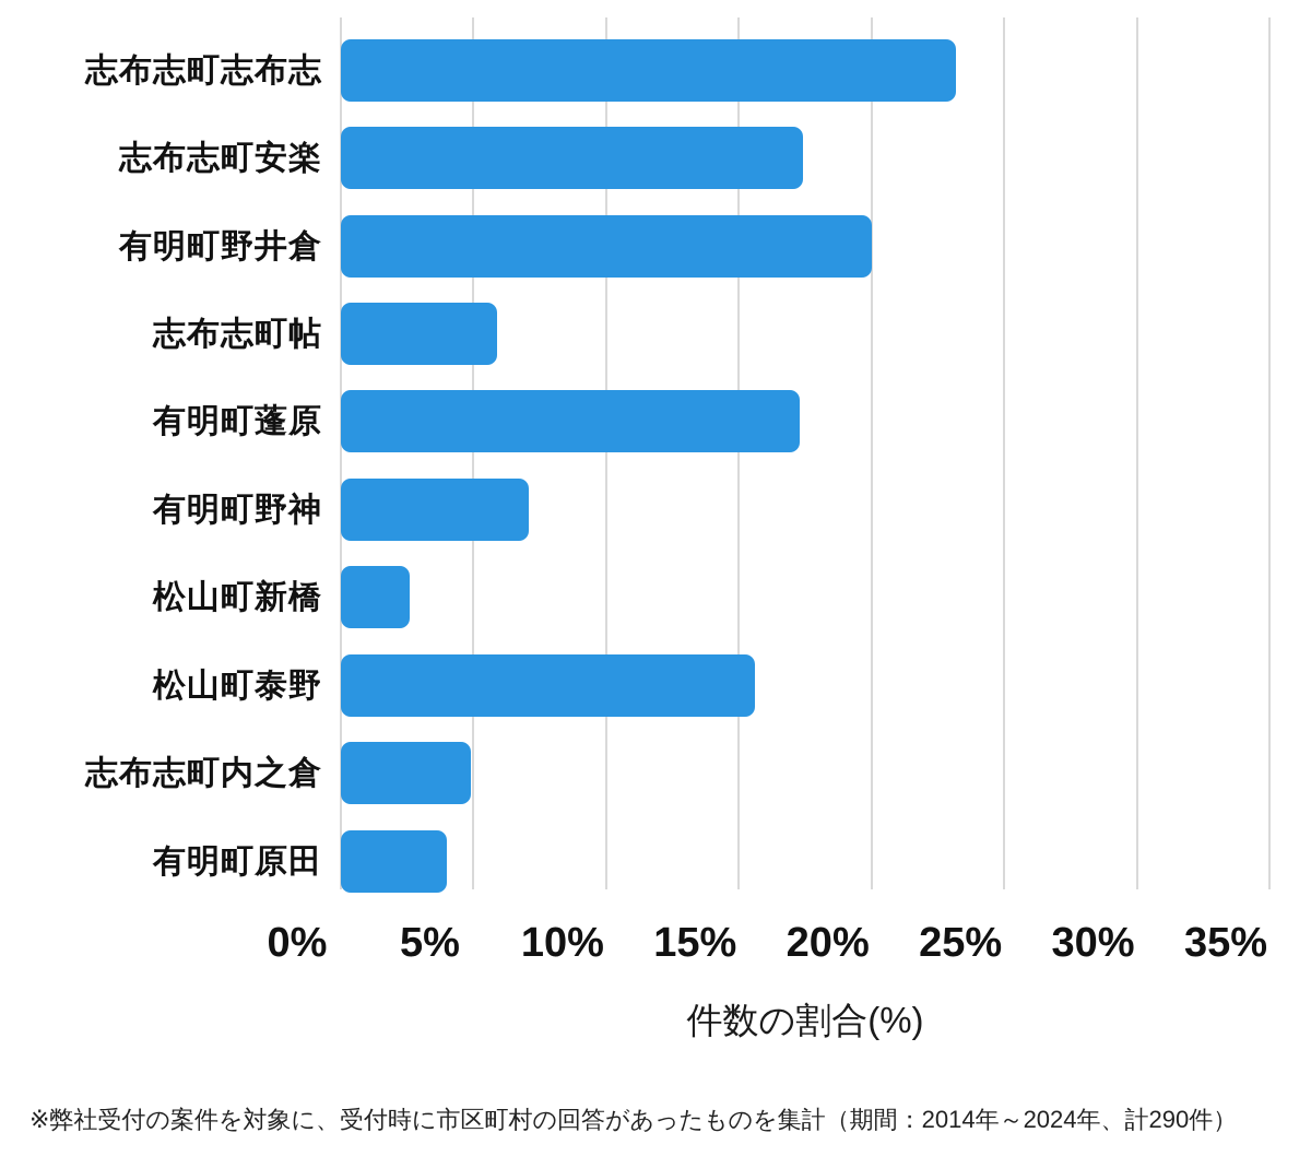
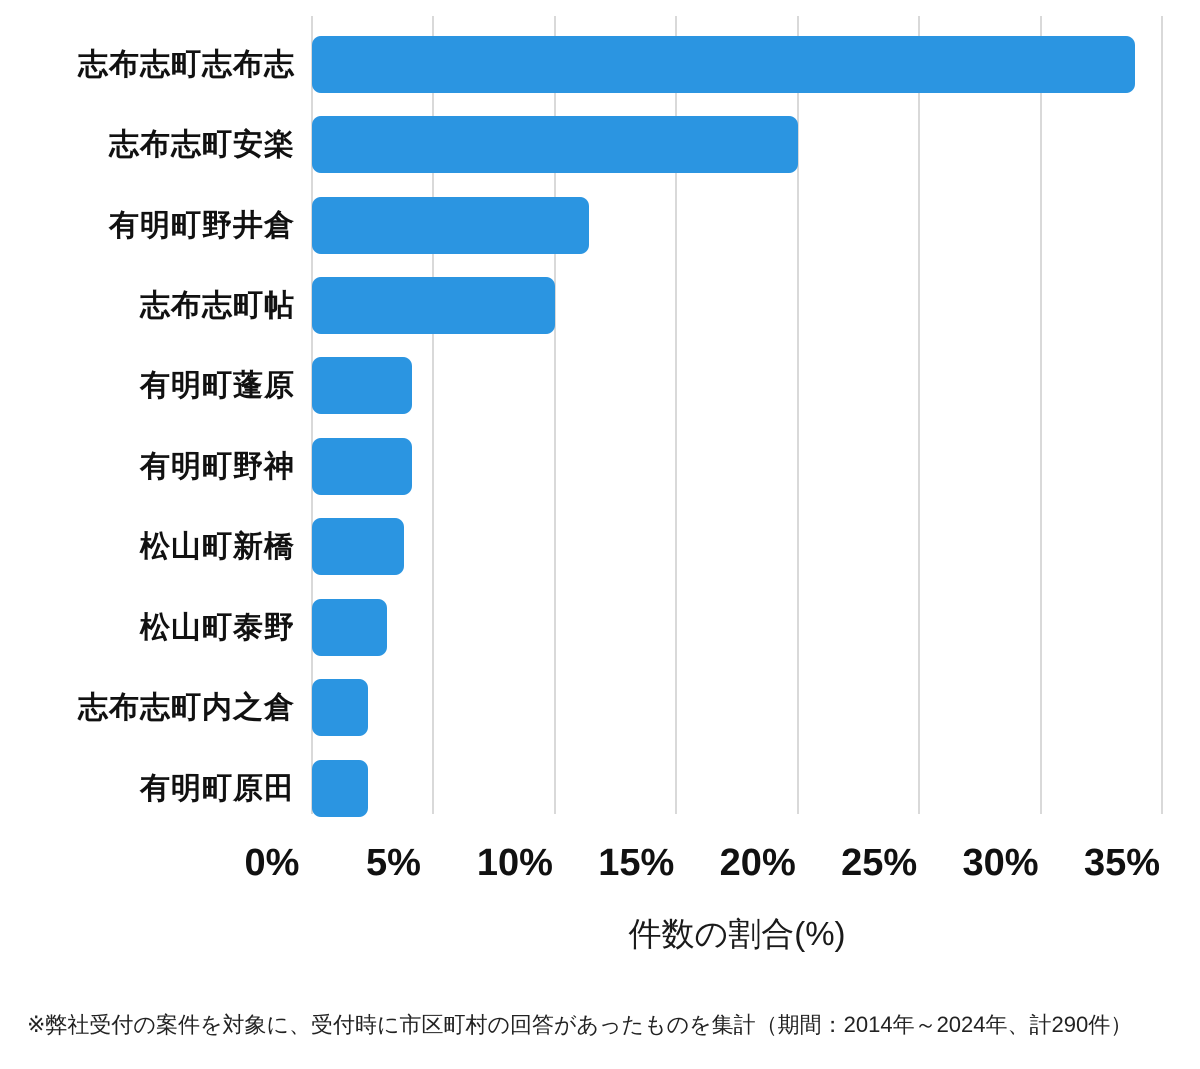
志布志町志布志: 23.2% -> 33.9%
志布志町安楽: 17.4% -> 20.0%
有明町野井倉: 20.0% -> 11.4%
志布志町帖: 5.9% -> 10.0%
有明町蓬原: 17.3% -> 4.1%
有明町野神: 7.1% -> 4.1%
松山町新橋: 2.6% -> 3.8%
松山町泰野: 15.6% -> 3.1%
志布志町内之倉: 4.9% -> 2.3%
有明町原田: 4.0% -> 2.3%
